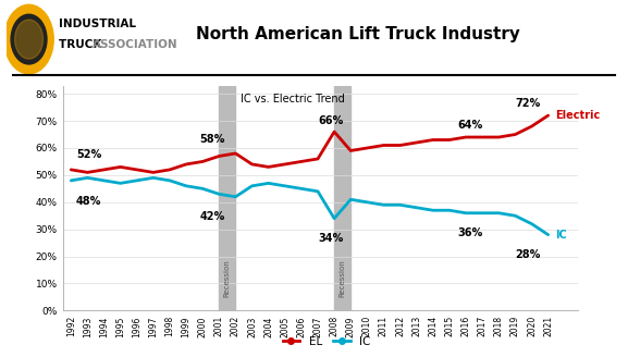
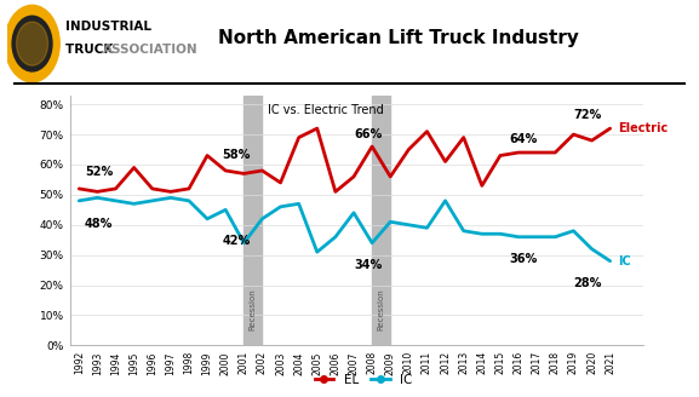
EL/1995: 53% -> 59%
EL/1999: 54% -> 63%
IC/1999: 46% -> 42%
EL/2000: 55% -> 58%
IC/2001: 43% -> 34%
EL/2004: 53% -> 69%
EL/2005: 54% -> 72%
IC/2005: 46% -> 31%
EL/2006: 55% -> 51%
IC/2006: 45% -> 36%
EL/2009: 59% -> 56%
EL/2010: 60% -> 65%
EL/2011: 61% -> 71%
IC/2012: 39% -> 48%
EL/2013: 62% -> 69%
EL/2014: 63% -> 53%
EL/2019: 65% -> 70%
IC/2019: 35% -> 38%
